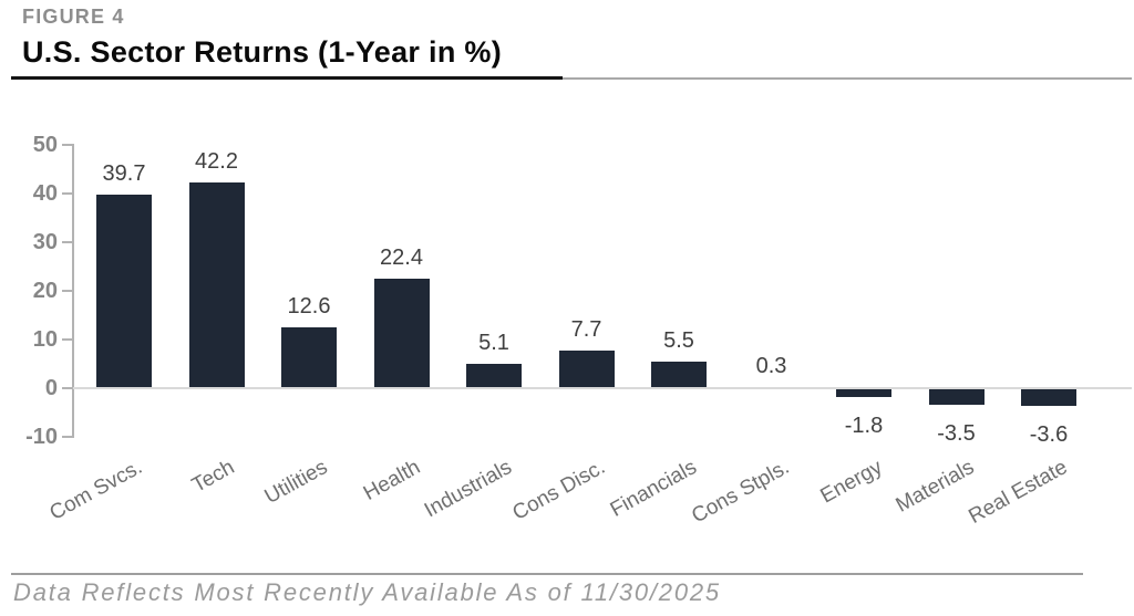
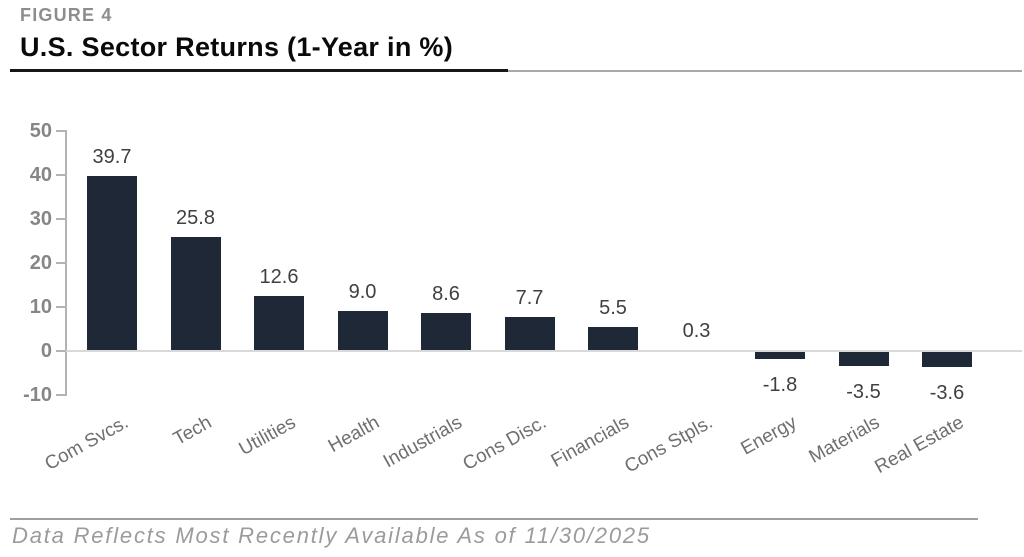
Tech: 42.2 -> 25.8
Health: 22.4 -> 9.0
Industrials: 5.1 -> 8.6
